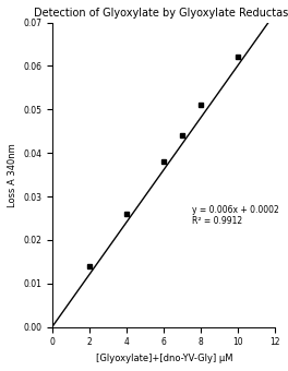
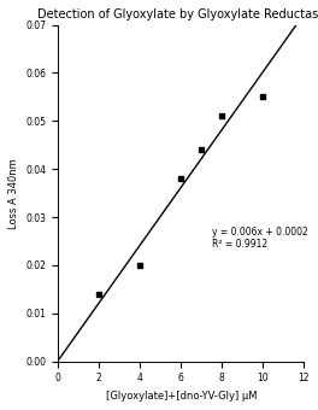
4: 0.026 -> 0.020
10: 0.062 -> 0.055
